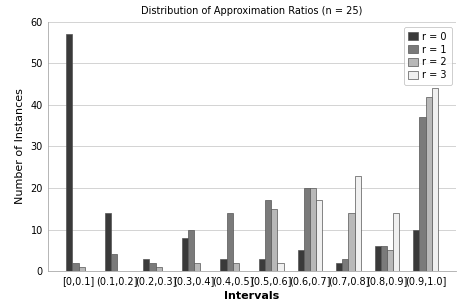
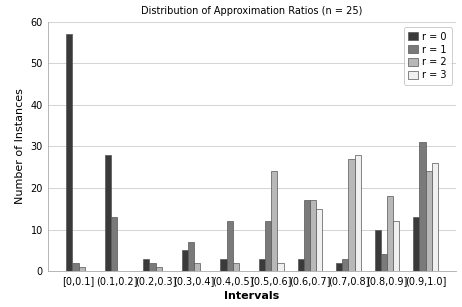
r = 0/(0.1,0.2]: 14 -> 28
r = 1/(0.1,0.2]: 4 -> 13
r = 0/(0.3,0.4]: 8 -> 5
r = 1/(0.3,0.4]: 10 -> 7
r = 1/(0.4,0.5]: 14 -> 12
r = 1/(0.5,0.6]: 17 -> 12
r = 2/(0.5,0.6]: 15 -> 24
r = 0/(0.6,0.7]: 5 -> 3
r = 1/(0.6,0.7]: 20 -> 17
r = 2/(0.6,0.7]: 20 -> 17
r = 3/(0.6,0.7]: 17 -> 15
r = 2/(0.7,0.8]: 14 -> 27
r = 3/(0.7,0.8]: 23 -> 28
r = 0/(0.8,0.9]: 6 -> 10
r = 1/(0.8,0.9]: 6 -> 4
r = 2/(0.8,0.9]: 5 -> 18
r = 3/(0.8,0.9]: 14 -> 12
r = 0/(0.9,1.0]: 10 -> 13
r = 1/(0.9,1.0]: 37 -> 31
r = 2/(0.9,1.0]: 42 -> 24
r = 3/(0.9,1.0]: 44 -> 26
